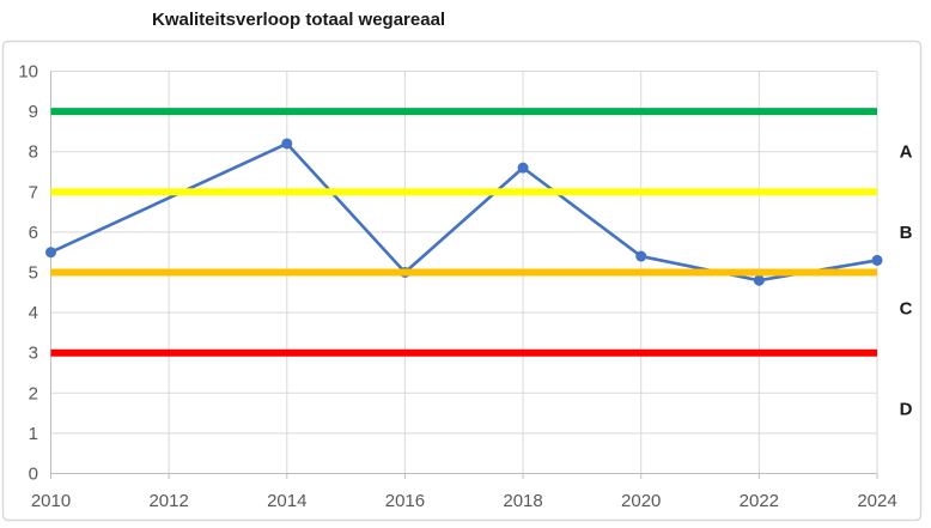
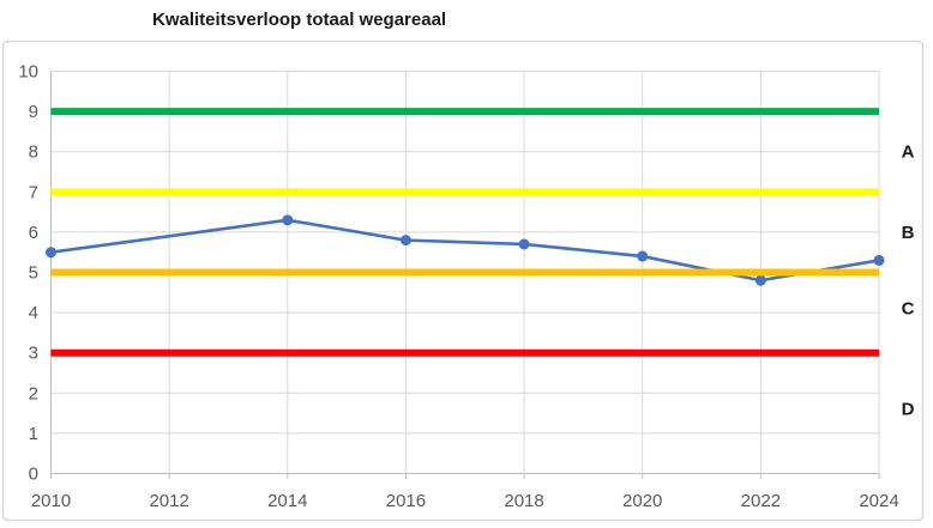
2014: 8.2 -> 6.3
2016: 5.0 -> 5.8
2018: 7.6 -> 5.7
